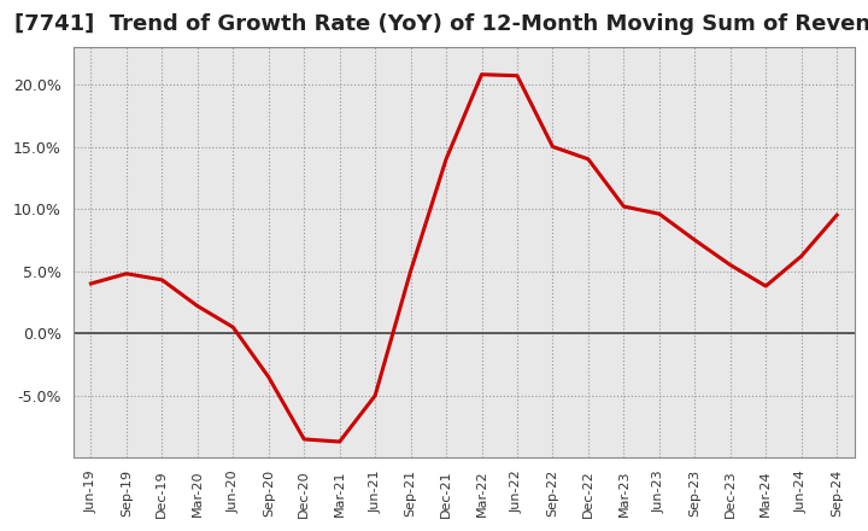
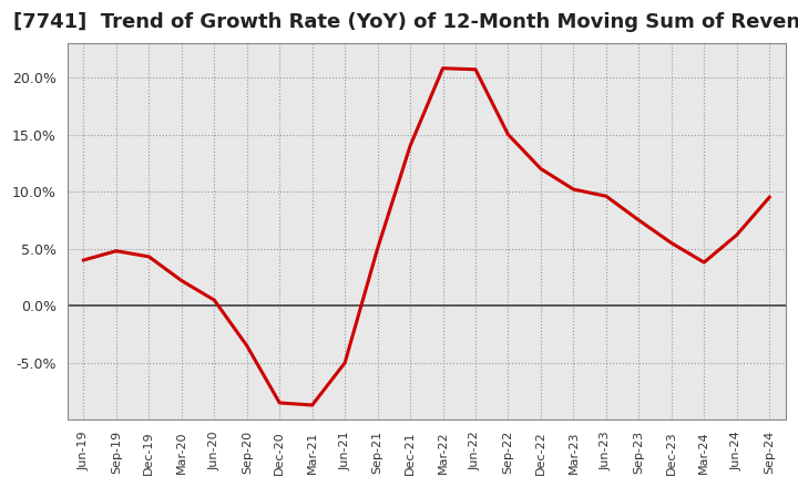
Dec-22: 14.0% -> 12.0%
